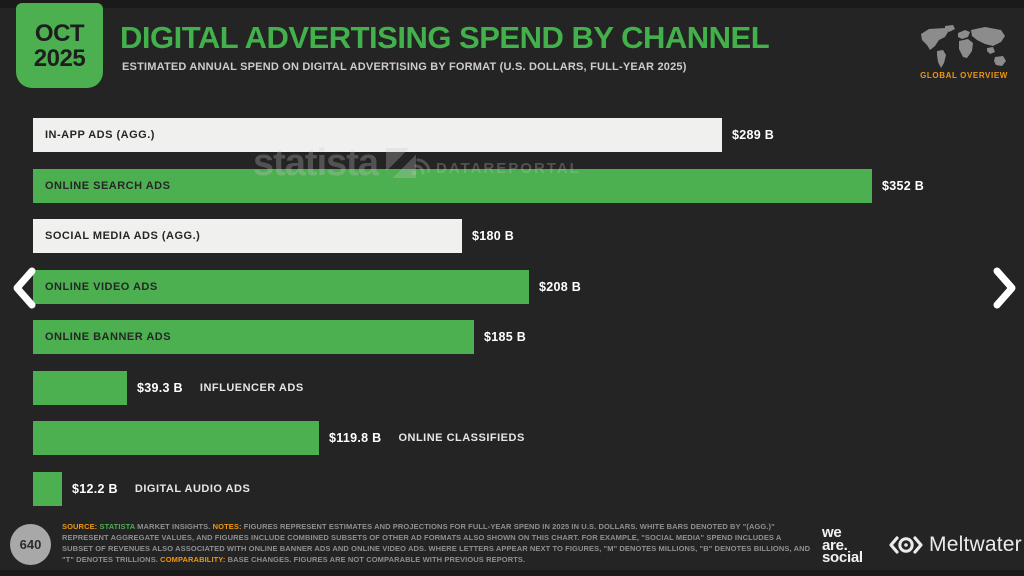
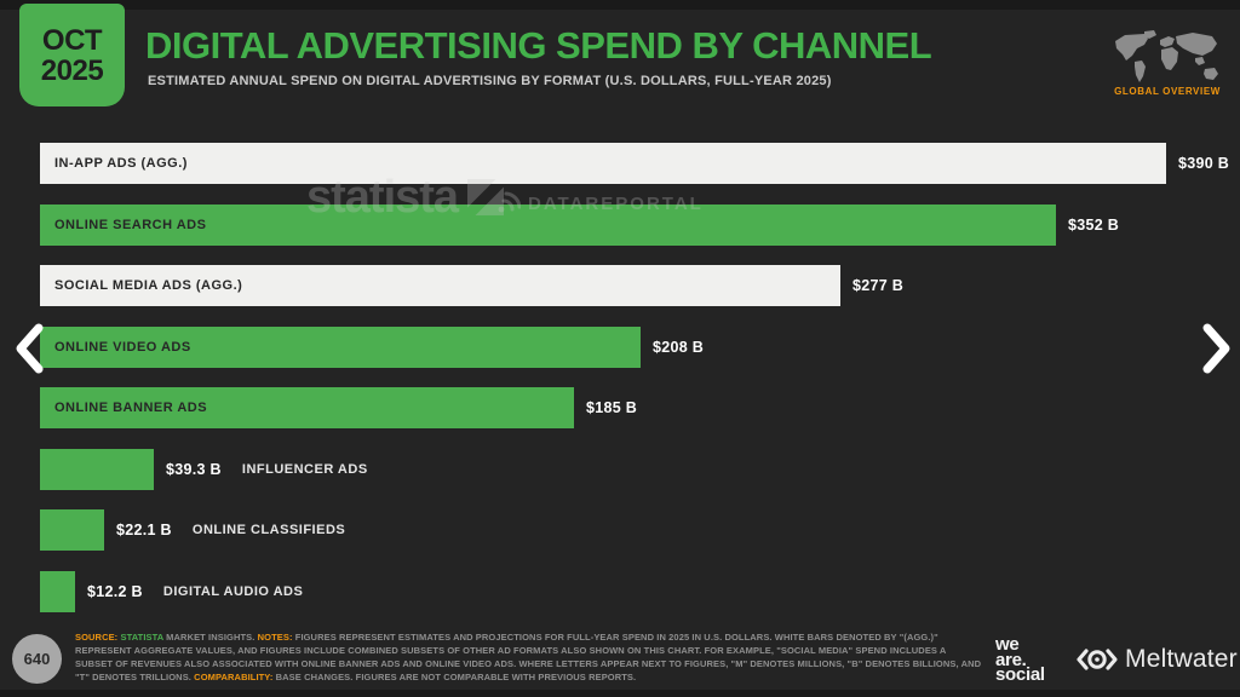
IN-APP ADS (AGG.): $289 -> $390
SOCIAL MEDIA ADS (AGG.): $180 -> $277
ONLINE CLASSIFIEDS: $119.8 -> $22.1
